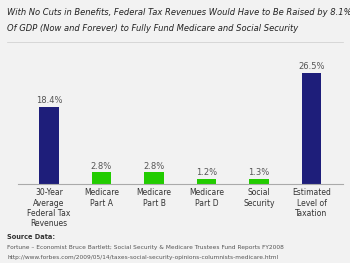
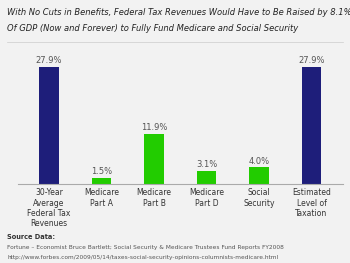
30-Year Average Federal Tax Revenues: 18.4% -> 27.9%
Medicare Part A: 2.8% -> 1.5%
Medicare Part B: 2.8% -> 11.9%
Medicare Part D: 1.2% -> 3.1%
Social Security: 1.3% -> 4.0%
Estimated Level of Taxation: 26.5% -> 27.9%
